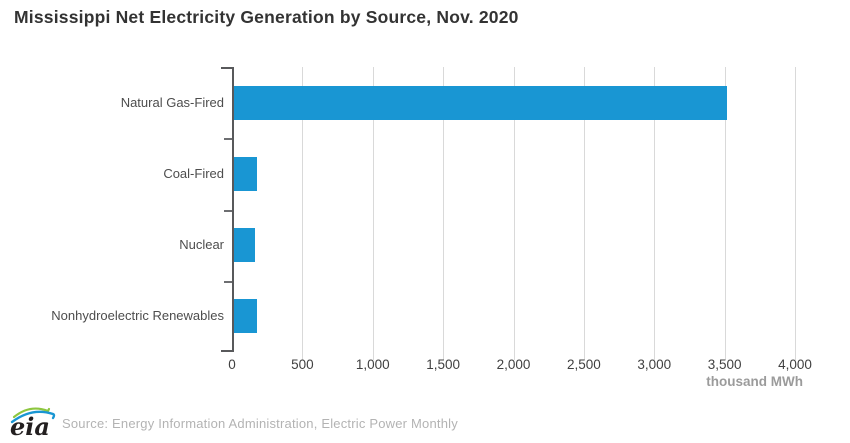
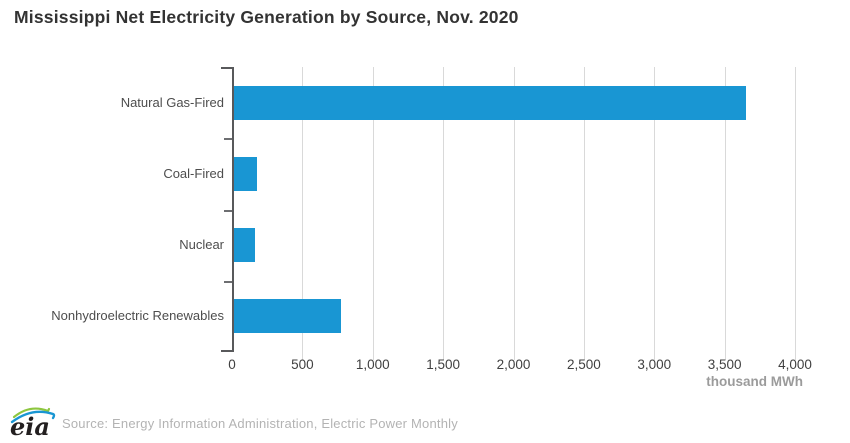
Natural Gas-Fired: 3500 -> 3640
Nonhydroelectric Renewables: 160 -> 760
